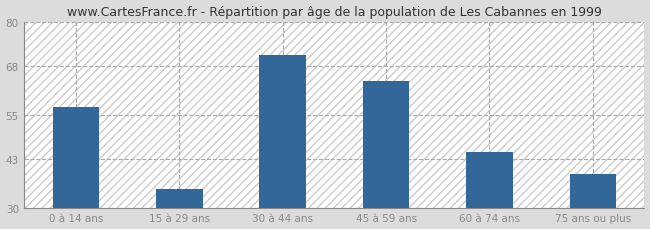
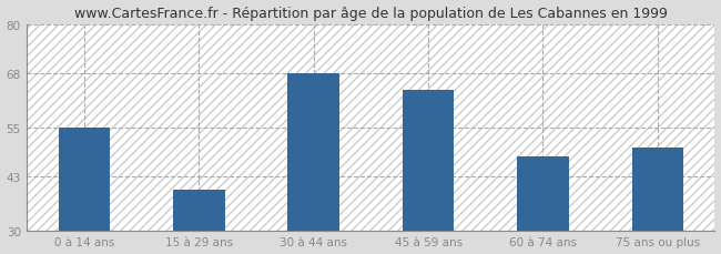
0 à 14 ans: 57 -> 55
15 à 29 ans: 35 -> 40
30 à 44 ans: 71 -> 68
60 à 74 ans: 45 -> 48
75 ans ou plus: 39 -> 50
